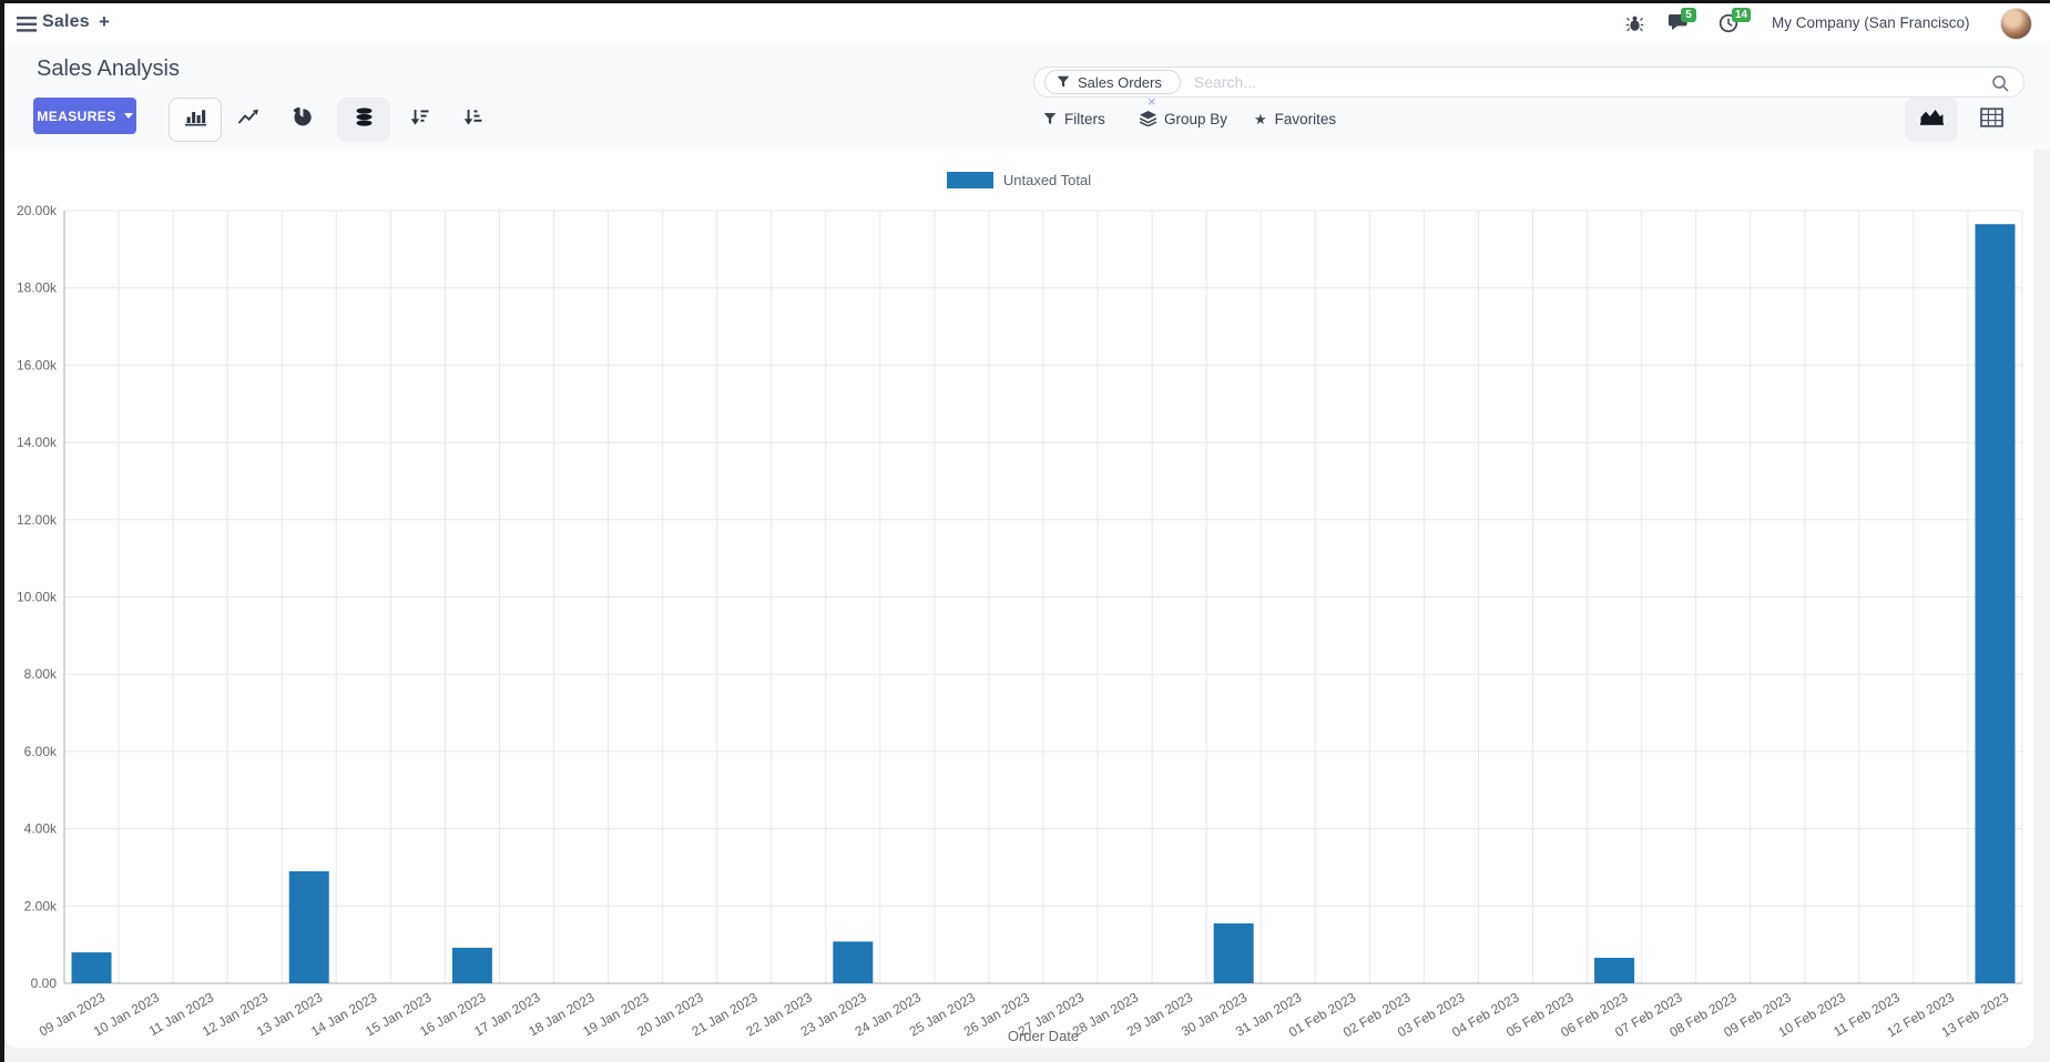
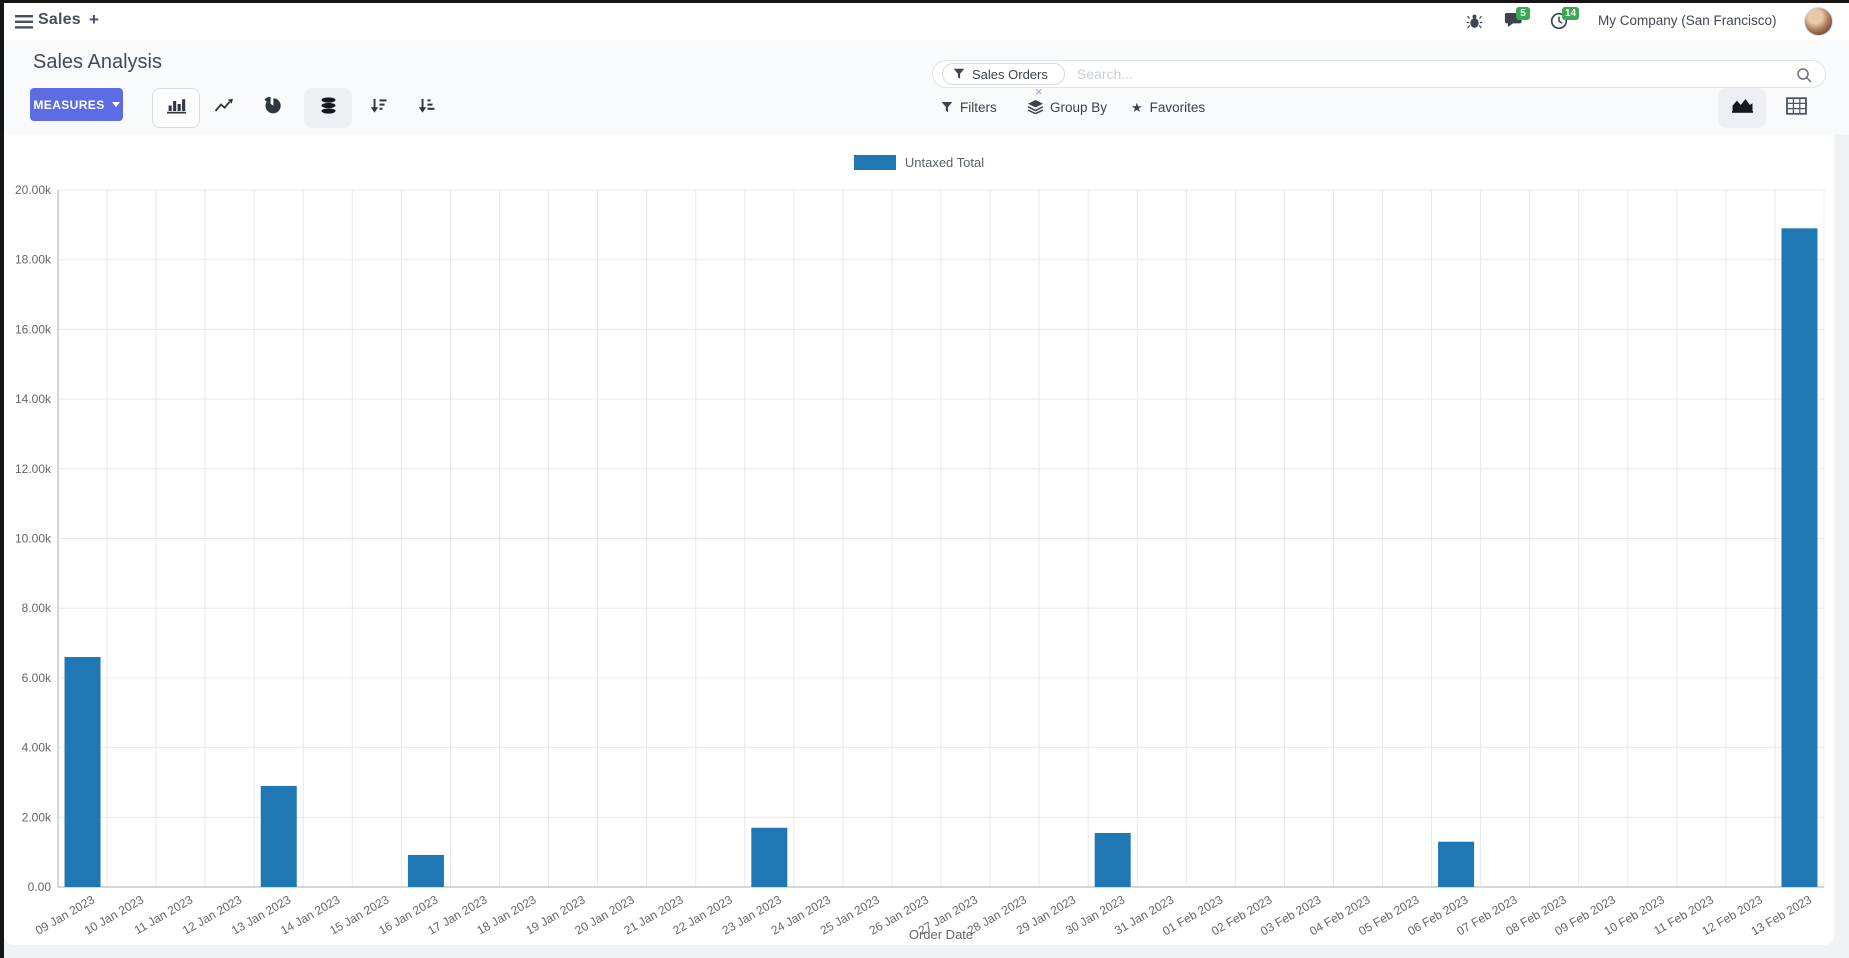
09 Jan 2023: 0.8k -> 6.6k
23 Jan 2023: 1.1k -> 1.7k
06 Feb 2023: 0.7k -> 1.3k
13 Feb 2023: 19.6k -> 18.9k
